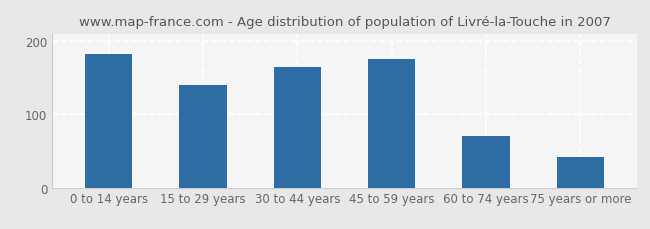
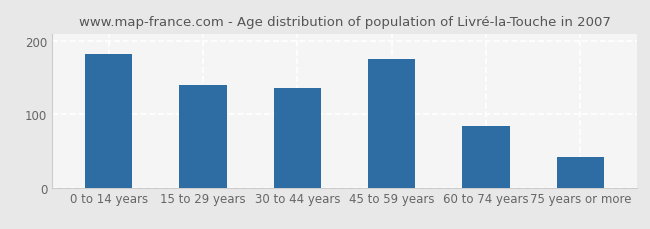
30 to 44 years: 165 -> 136
60 to 74 years: 70 -> 84
